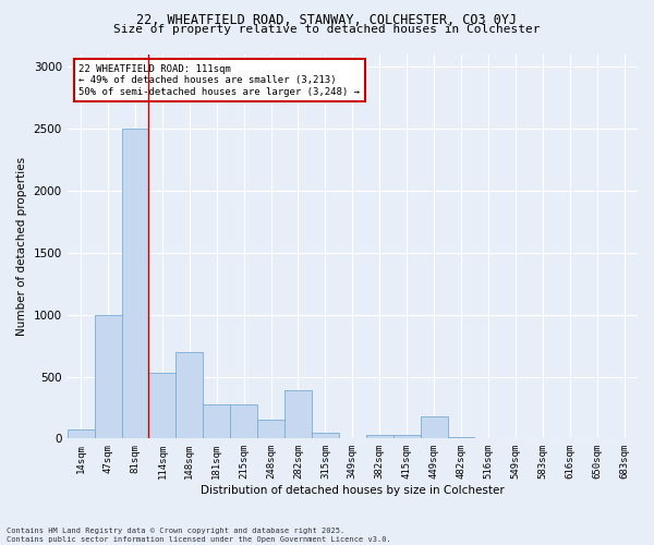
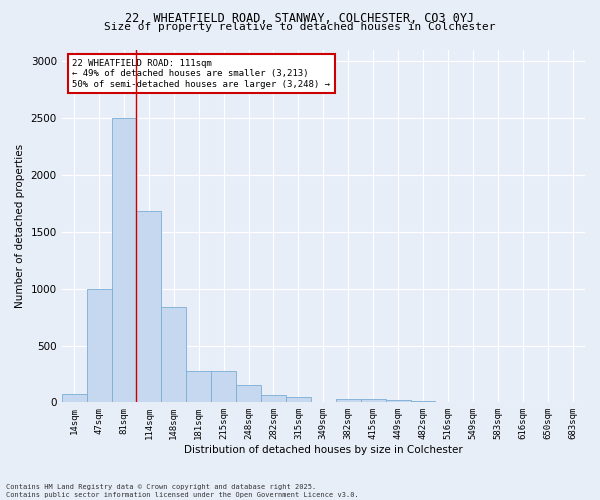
114sqm: 530 -> 1680
148sqm: 700 -> 840
282sqm: 390 -> 60
449sqm: 180 -> 20
